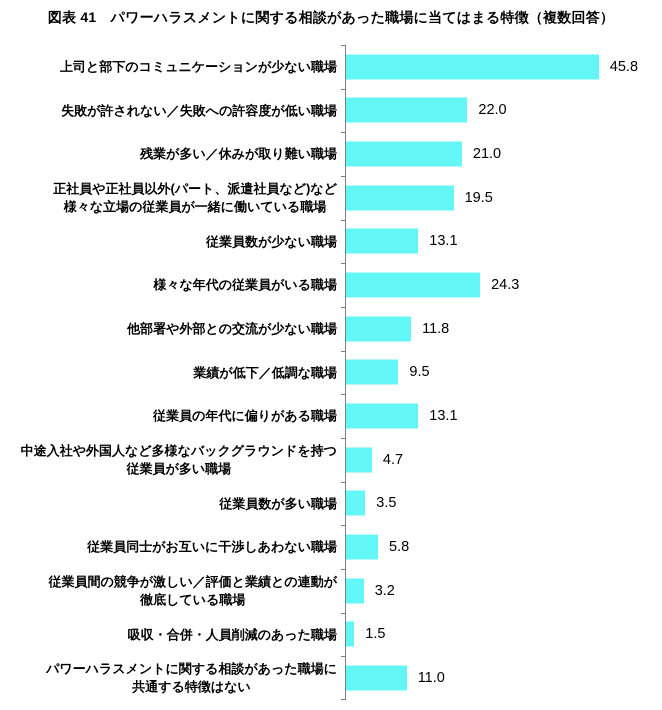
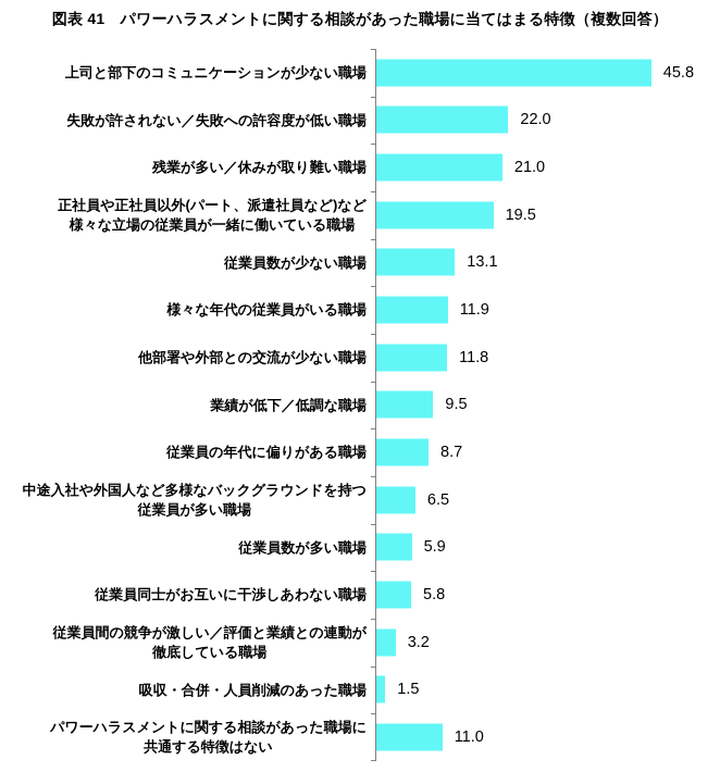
様々な年代の従業員がいる職場: 24.3 -> 11.9
従業員の年代に偏りがある職場: 13.1 -> 8.7
中途入社や外国人など多様なバックグラウンドを持つ 従業員が多い職場: 4.7 -> 6.5
従業員数が多い職場: 3.5 -> 5.9
